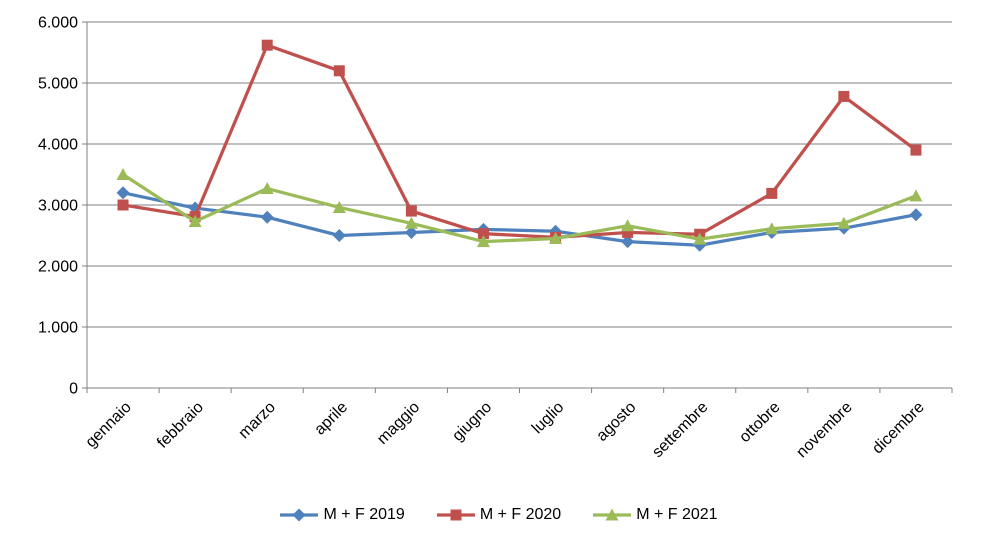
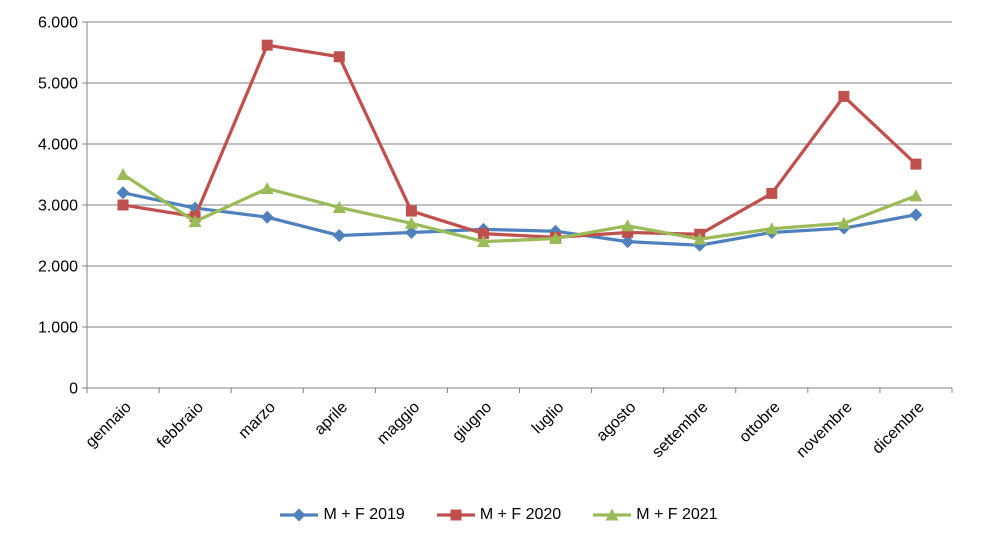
M + F 2020/aprile: 5200 -> 5400
M + F 2020/dicembre: 3900 -> 3700
